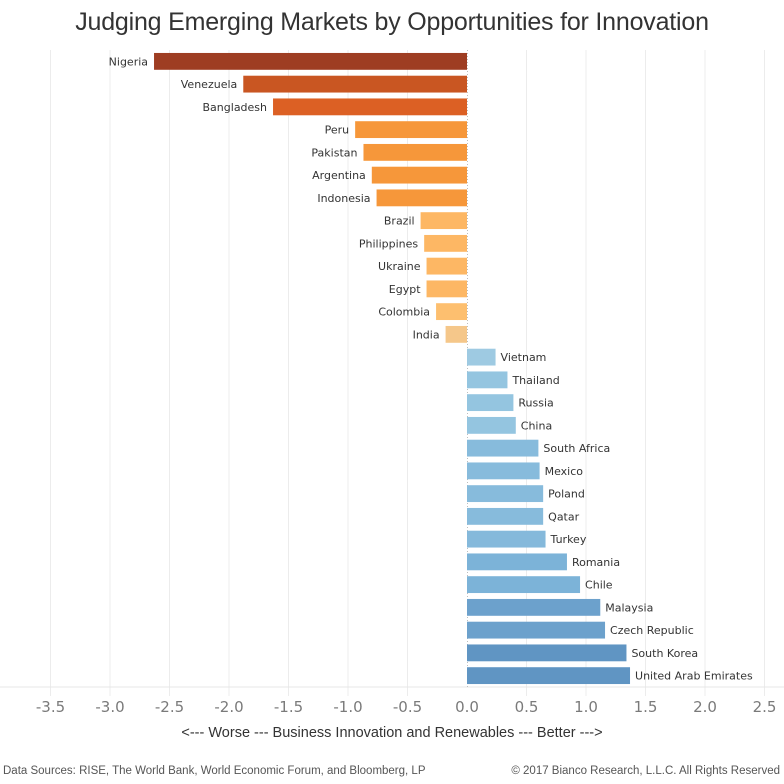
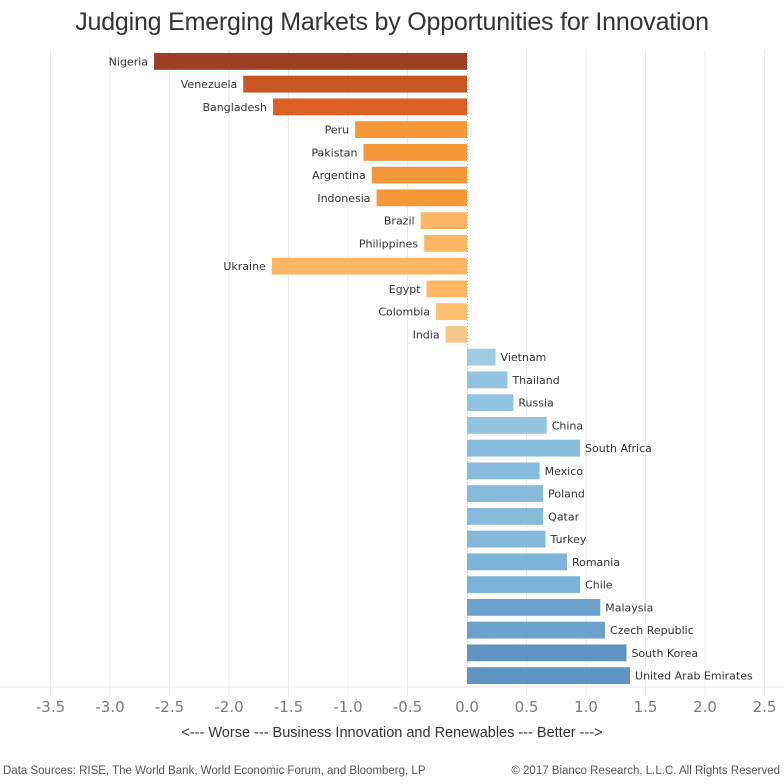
Ukraine: -0.34 -> -1.64
China: 0.41 -> 0.67
South Africa: 0.60 -> 0.95
